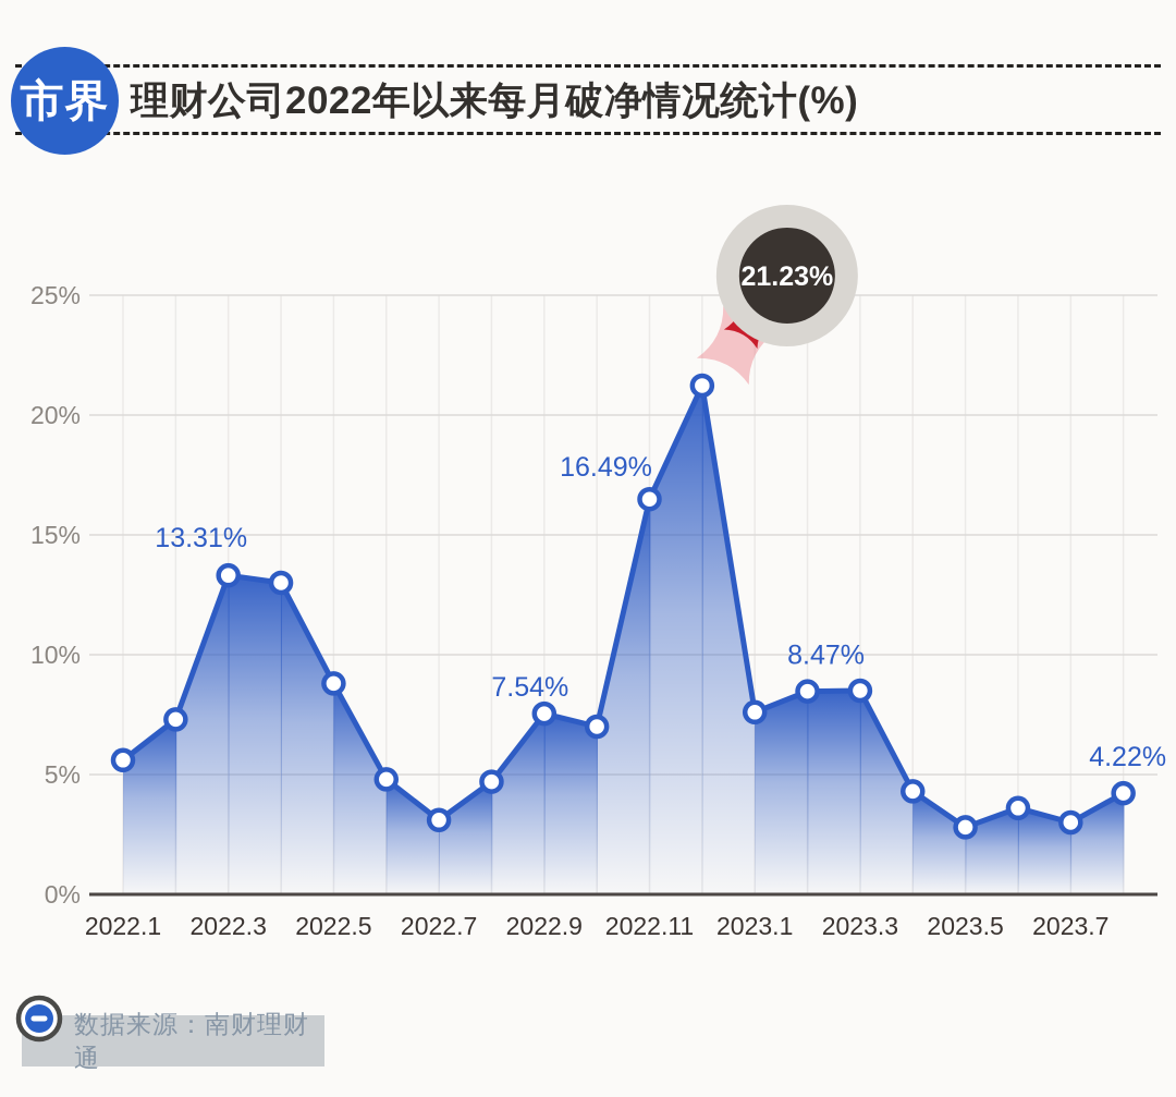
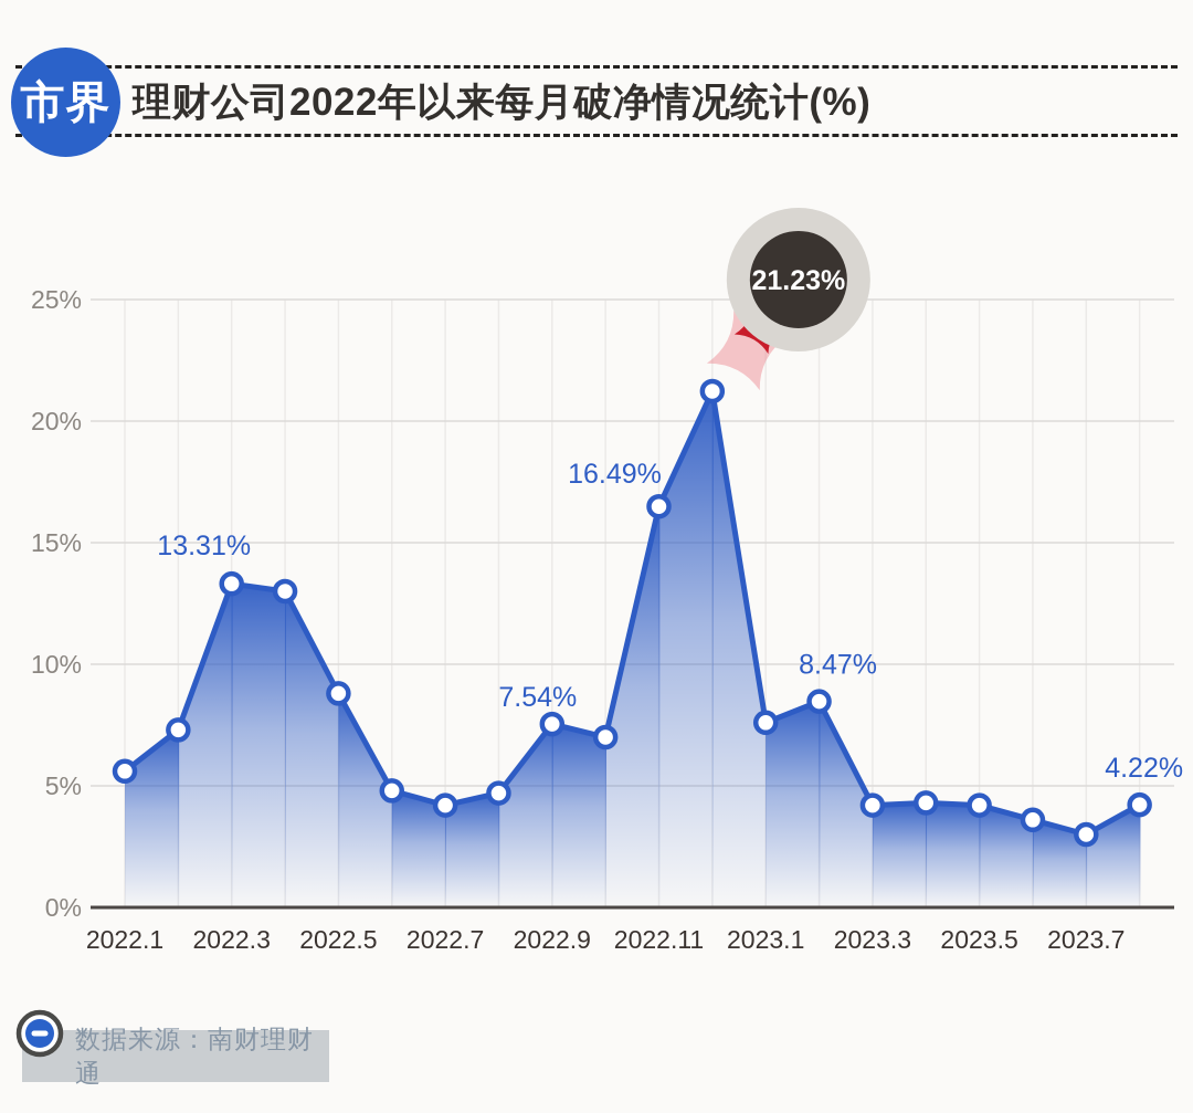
2022.7: 3.1% -> 4.2%
2023.3: 8.5% -> 4.2%
2023.5: 2.8% -> 4.2%
